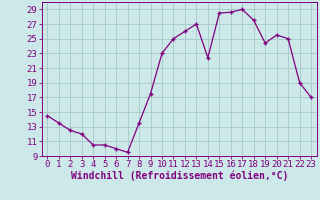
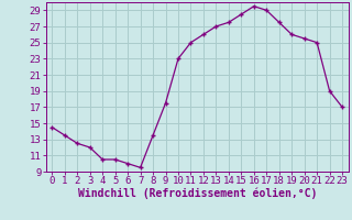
14: 22.4 -> 27.5
16: 28.6 -> 29.5
19: 24.4 -> 26.0
